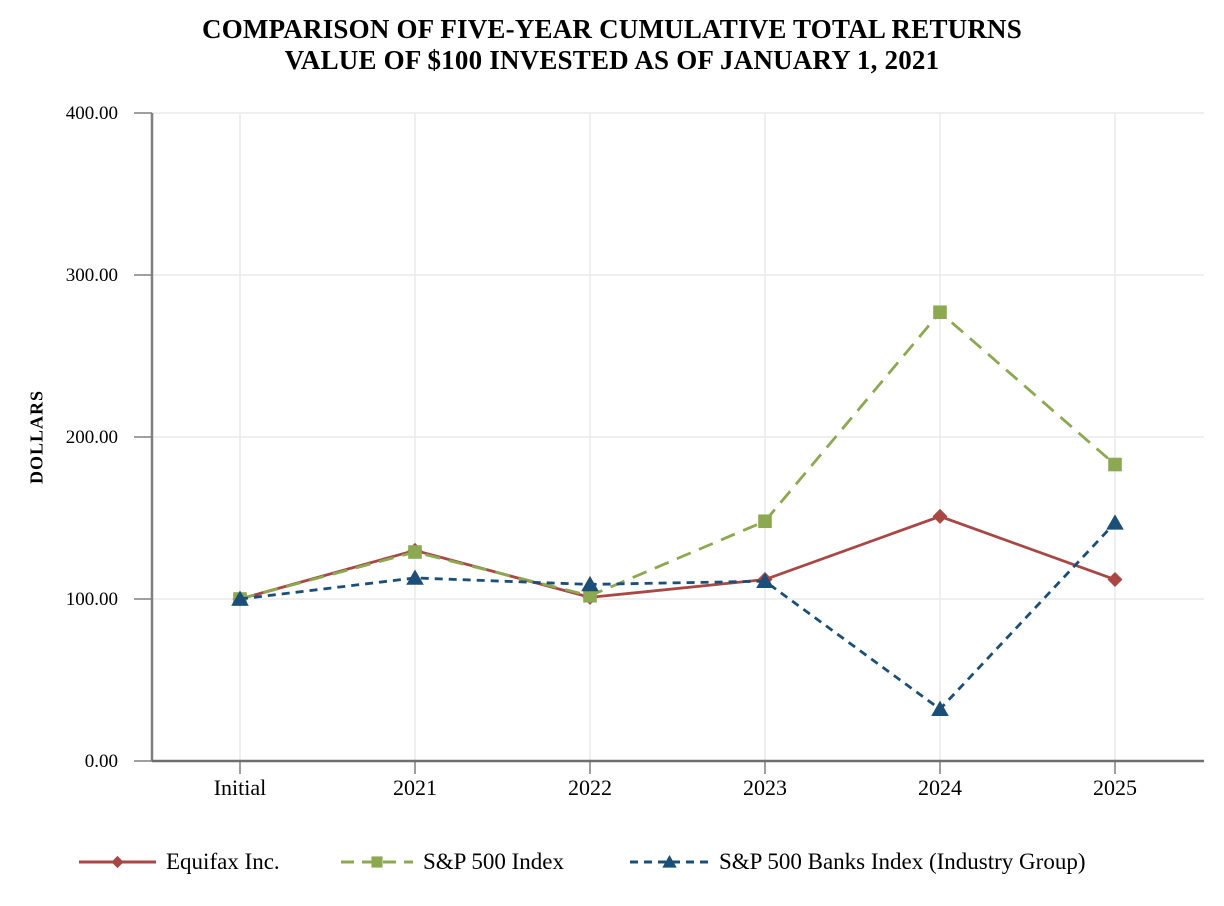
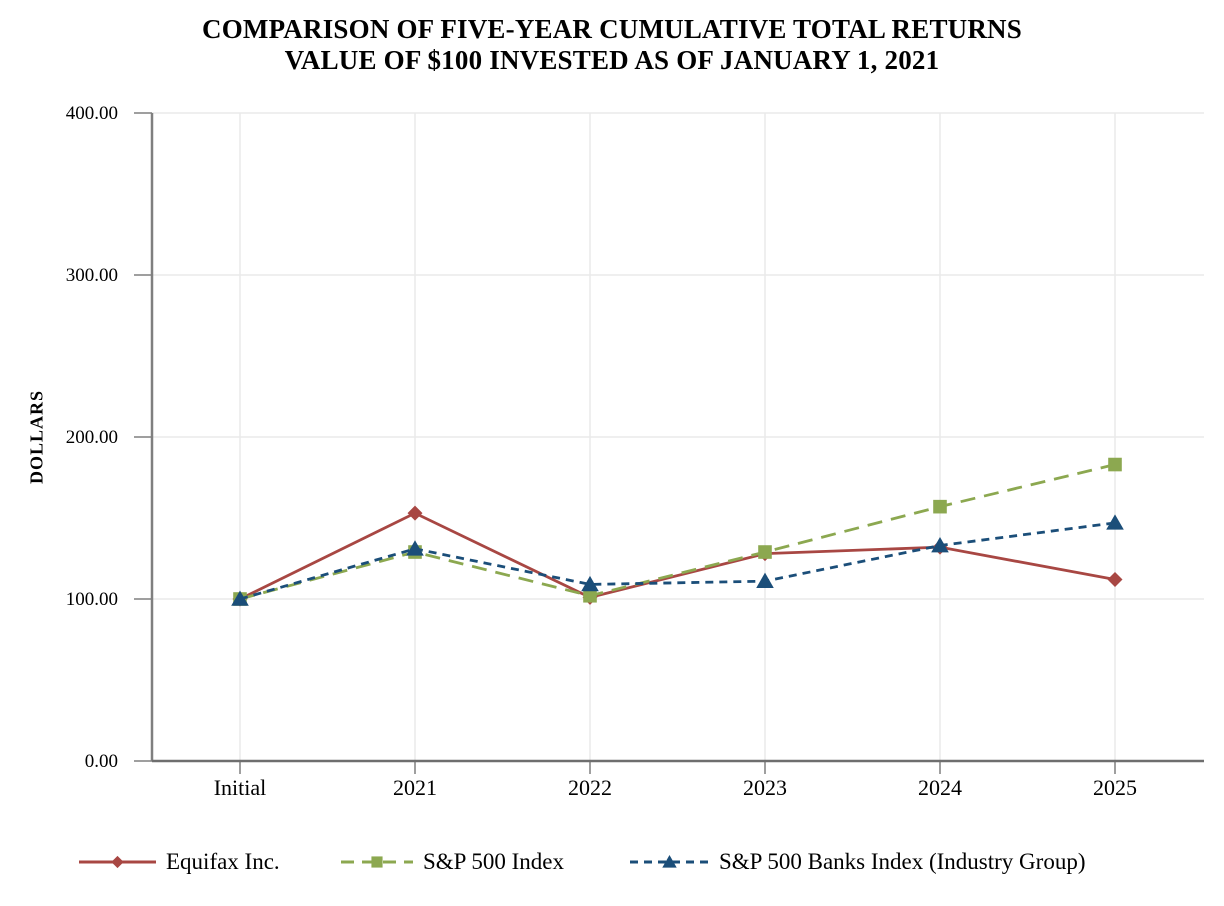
Equifax Inc./2021: 130 -> 153
S&P 500 Banks Index (Industry Group)/2021: 113 -> 131
Equifax Inc./2023: 112 -> 128
S&P 500 Index/2023: 148 -> 129
Equifax Inc./2024: 151 -> 132
S&P 500 Index/2024: 277 -> 157
S&P 500 Banks Index (Industry Group)/2024: 32 -> 133
